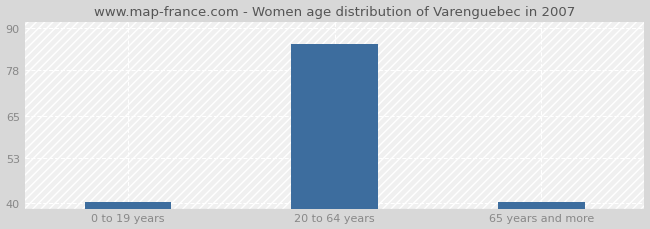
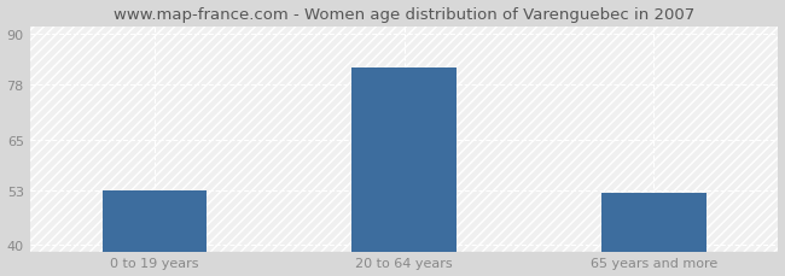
0 to 19 years: 40.4 -> 53.0
20 to 64 years: 85.5 -> 82.0
65 years and more: 40.4 -> 52.5
